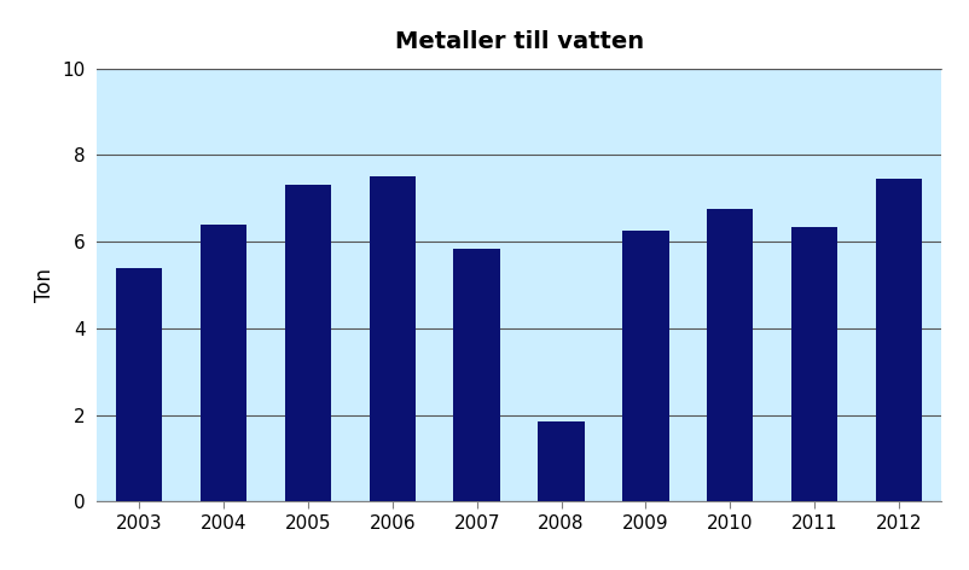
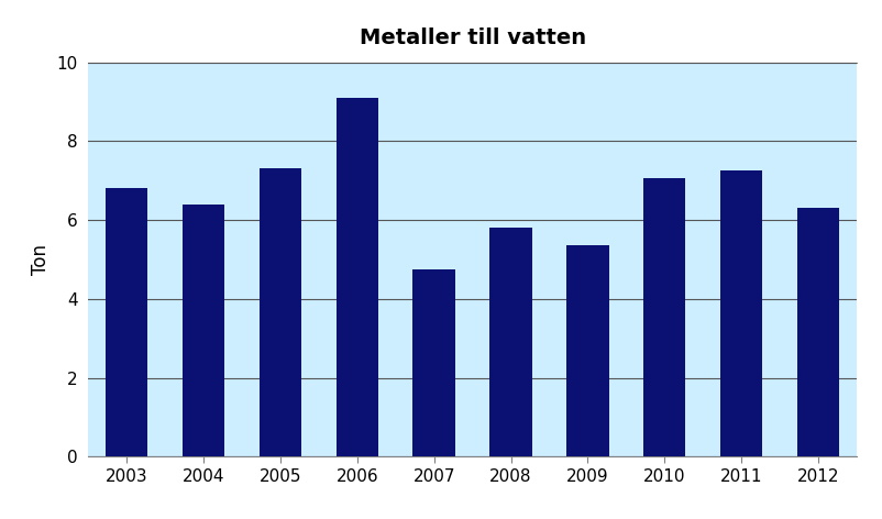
2003: 5.40 -> 6.80
2006: 7.50 -> 9.10
2007: 5.85 -> 4.75
2008: 1.85 -> 5.80
2009: 6.25 -> 5.35
2010: 6.75 -> 7.05
2011: 6.35 -> 7.25
2012: 7.45 -> 6.30
